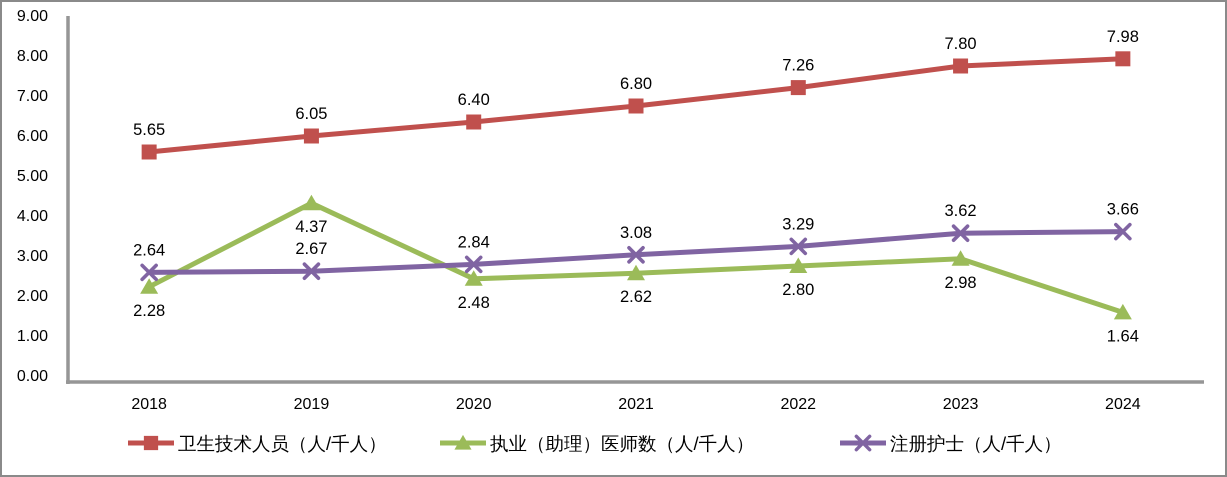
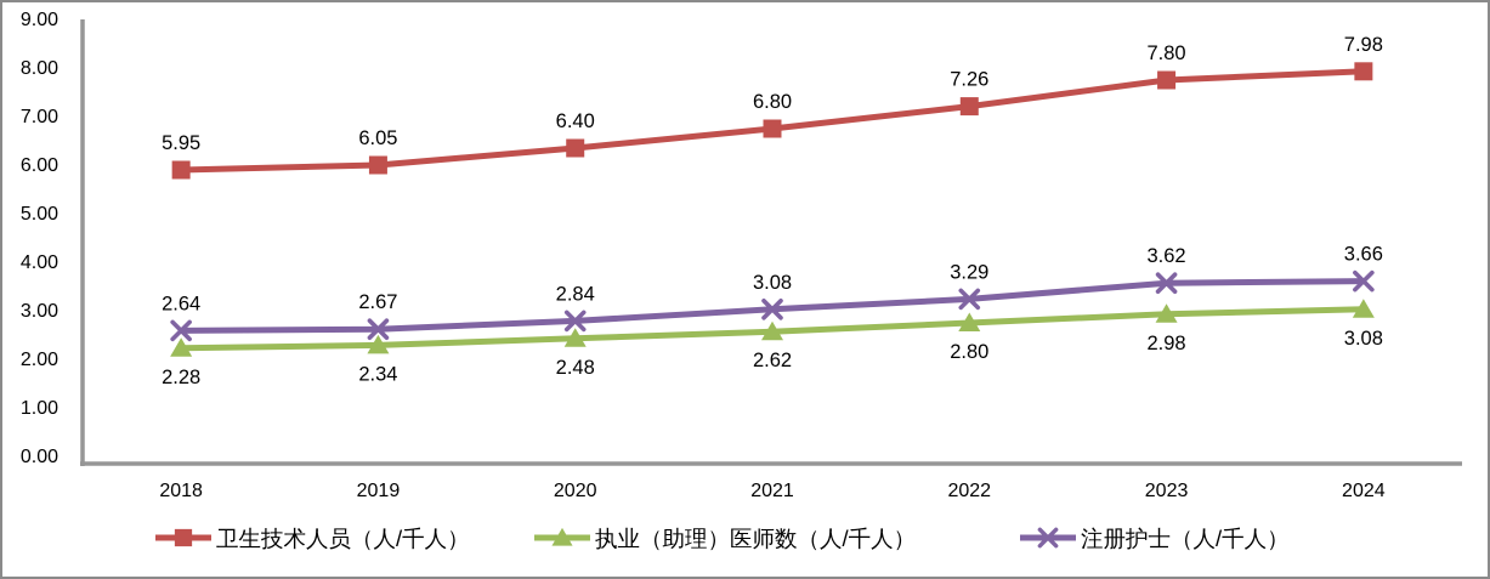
卫生技术人员（人/千人）/2018: 5.65 -> 5.95
执业（助理）医师数（人/千人）/2019: 4.37 -> 2.34
执业（助理）医师数（人/千人）/2024: 1.64 -> 3.08
